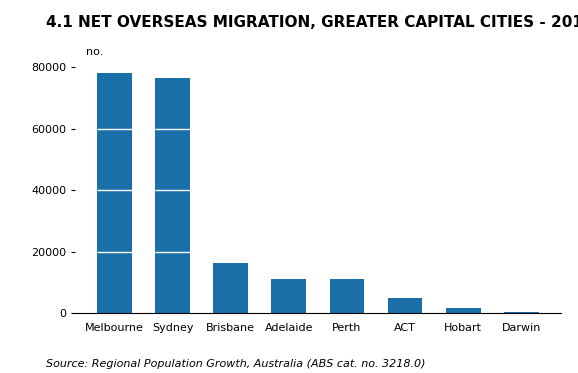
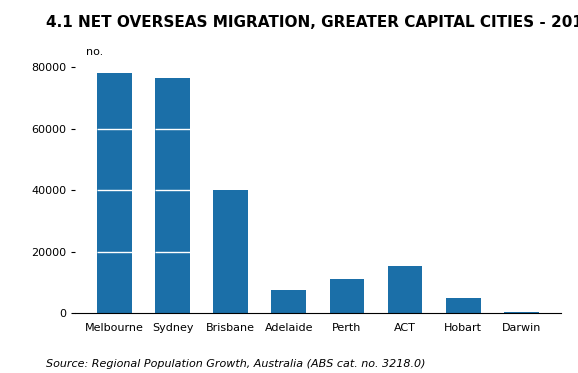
Brisbane: 16500 -> 40000
Adelaide: 11000 -> 7500
ACT: 5000 -> 15500
Hobart: 1800 -> 5000
